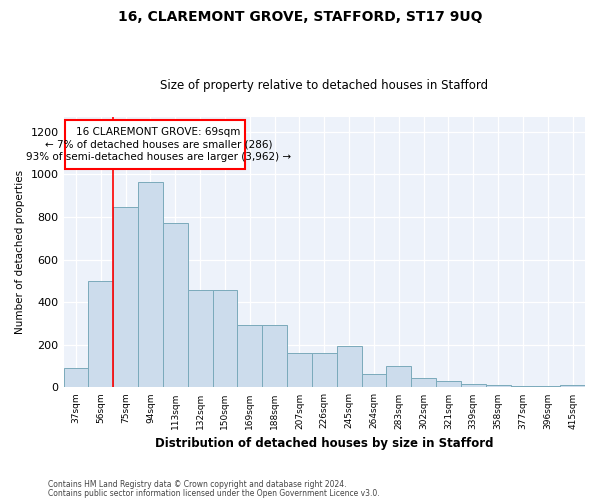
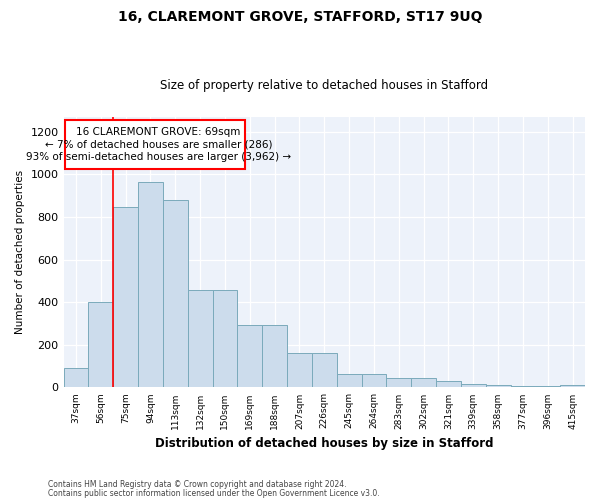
56sqm: 500 -> 400
113sqm: 770 -> 880
245sqm: 195 -> 65
283sqm: 100 -> 45
